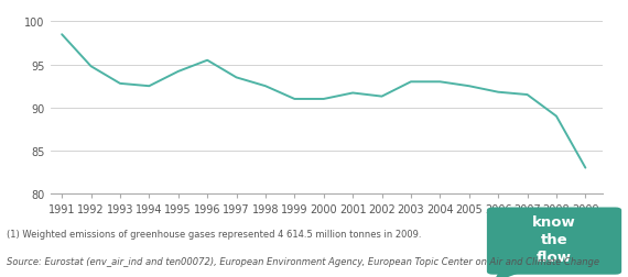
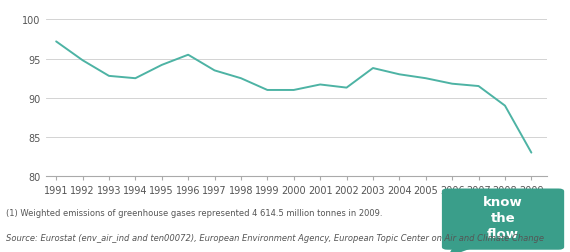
1991: 98.5 -> 97.2
2003: 93.0 -> 93.8
